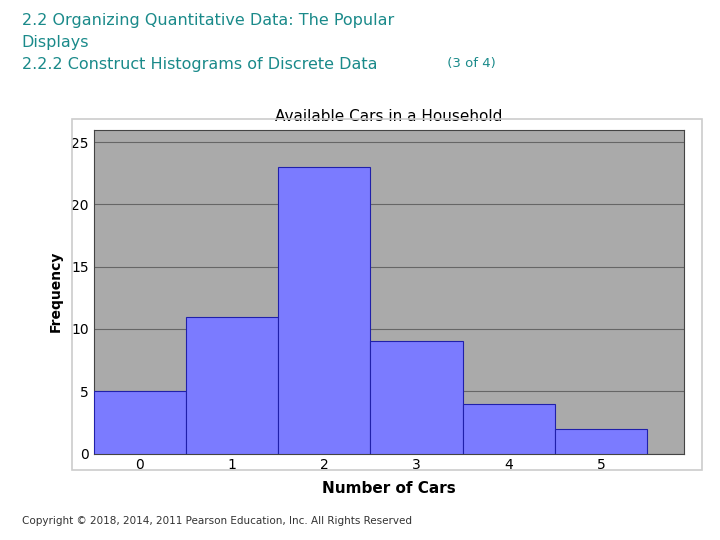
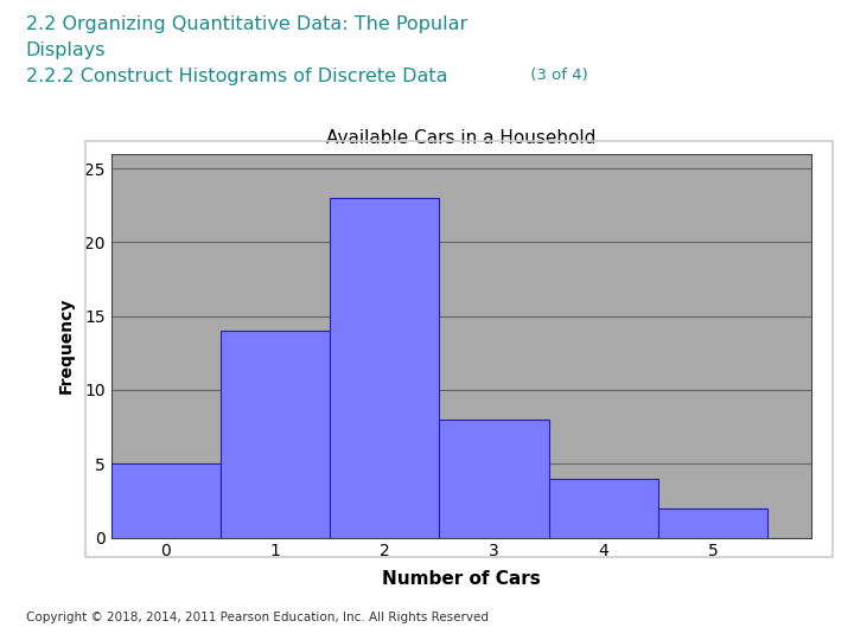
1: 11 -> 14
3: 9 -> 8
